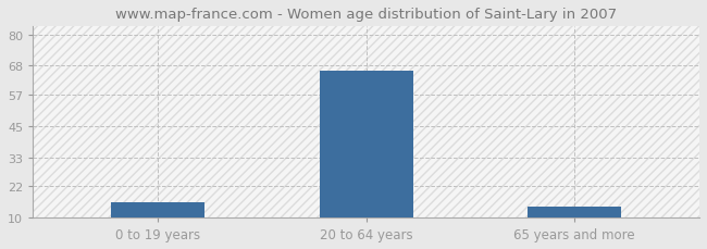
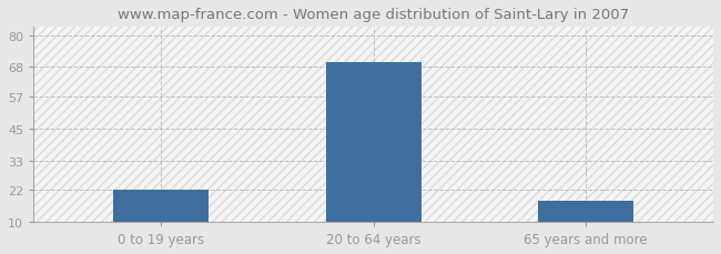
0 to 19 years: 16 -> 22
20 to 64 years: 66 -> 70
65 years and more: 14 -> 18
